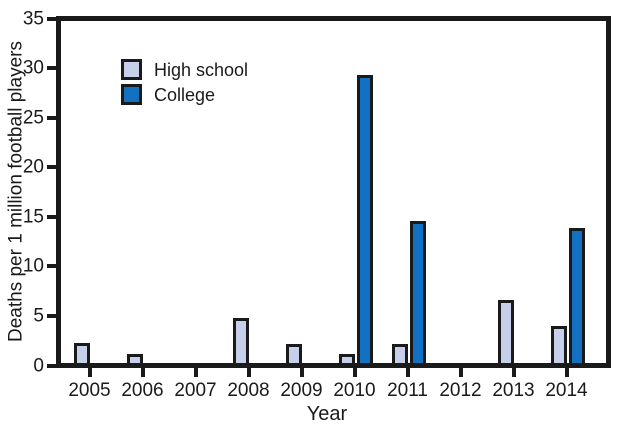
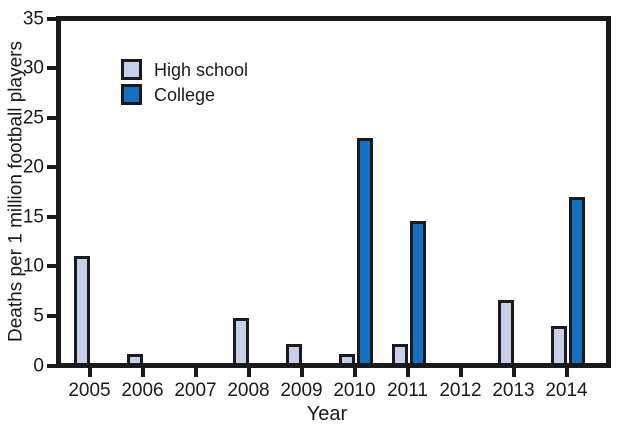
High school/2005: 2 -> 11
College/2010: 30 -> 23
College/2014: 14 -> 17
